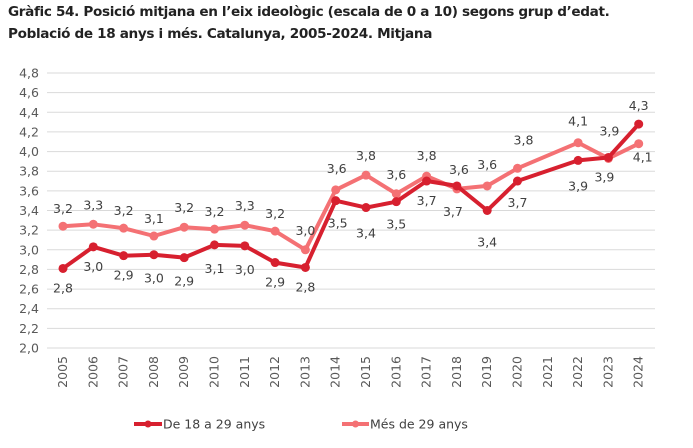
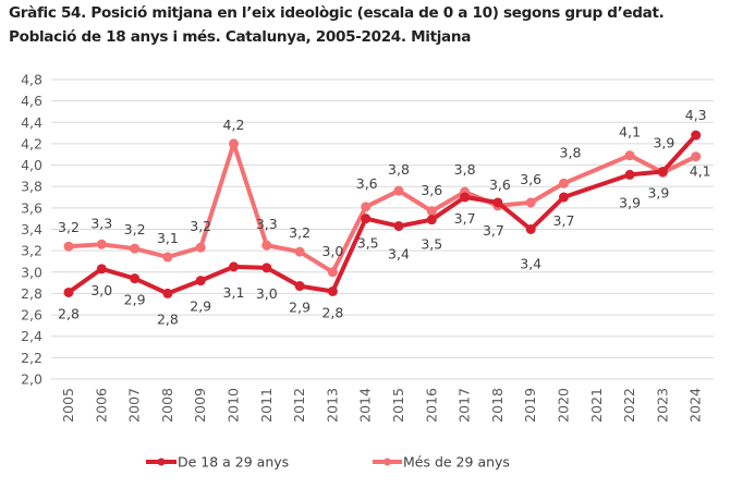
De 18 a 29 anys/2008: 3,0 -> 2,8
Més de 29 anys/2010: 3,2 -> 4,2
